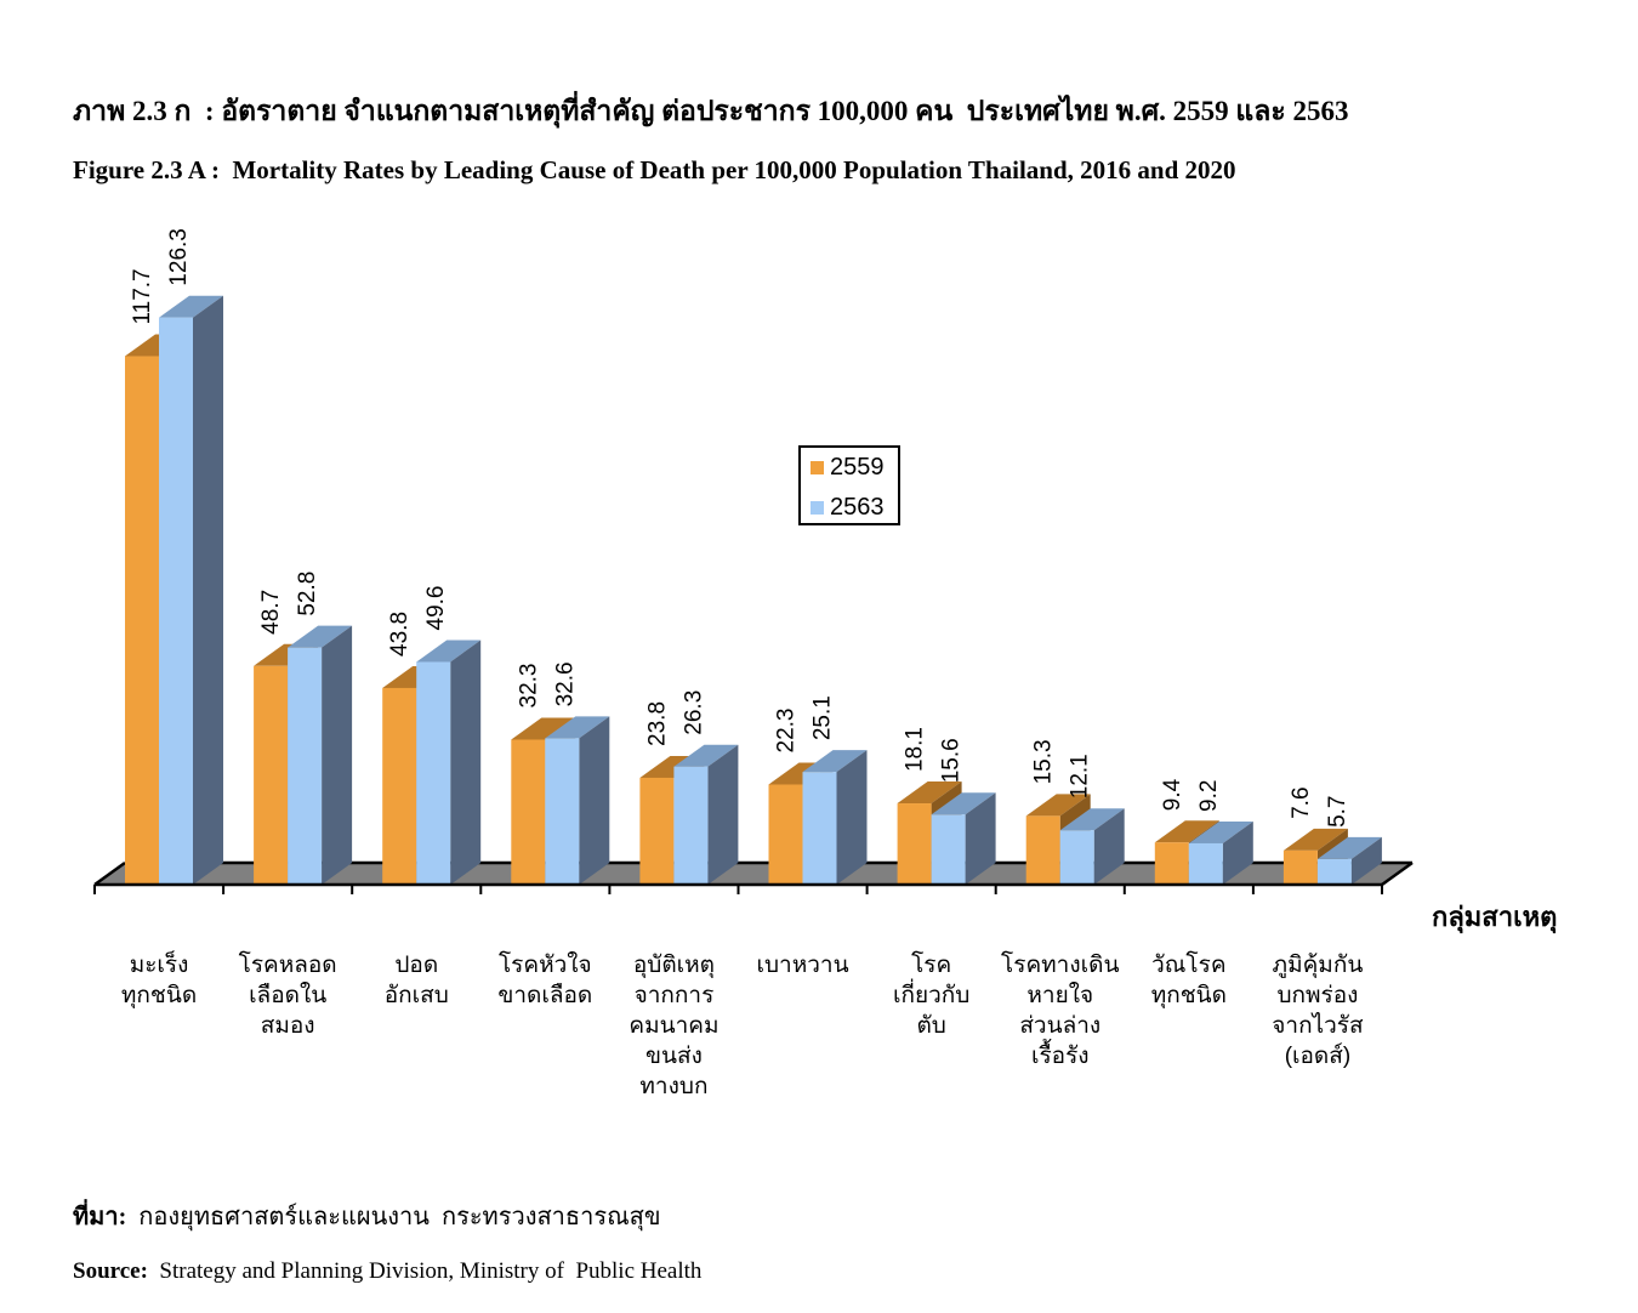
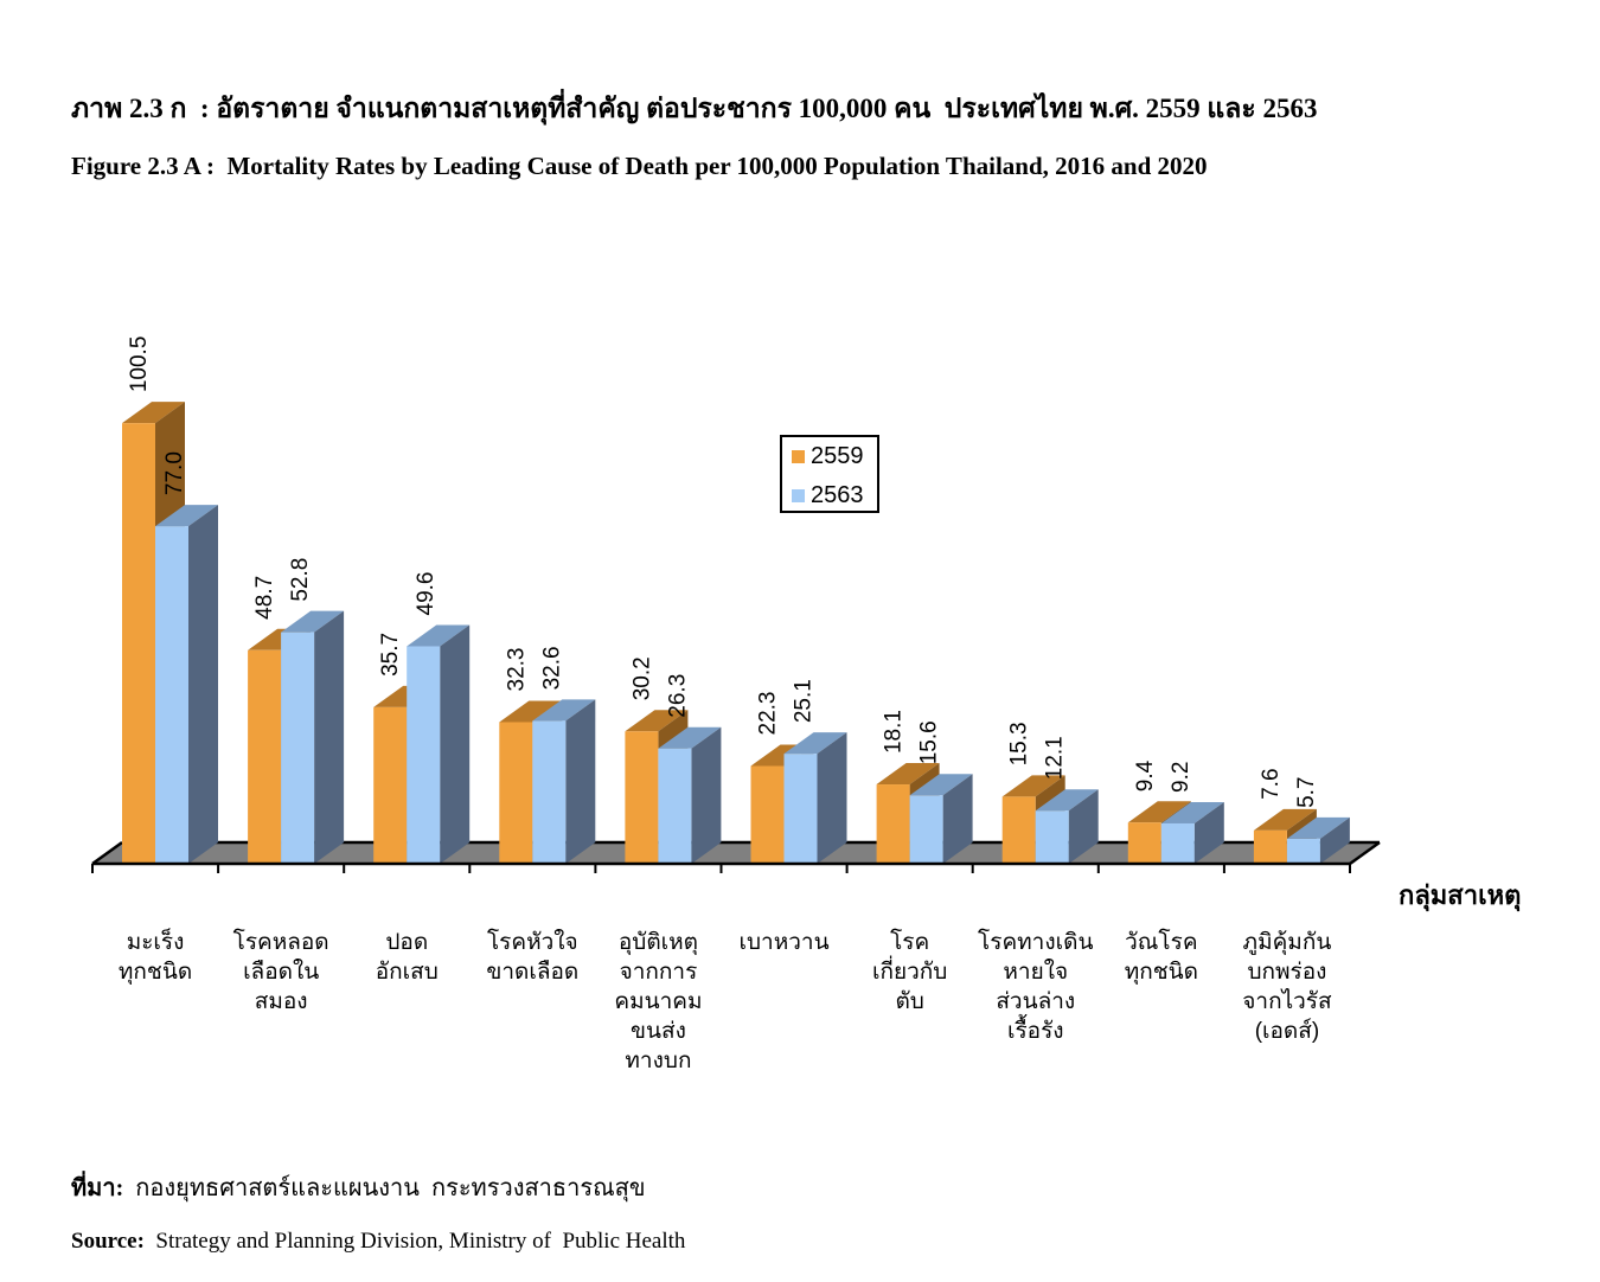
2559/มะเร็ง ทุกชนิด: 117.7 -> 100.5
2563/มะเร็ง ทุกชนิด: 126.3 -> 77.0
2559/ปอด อักเสบ: 43.8 -> 35.7
2559/อุบัติเหตุ จากการ คมนาคม ขนส่ง ทางบก: 23.8 -> 30.2
